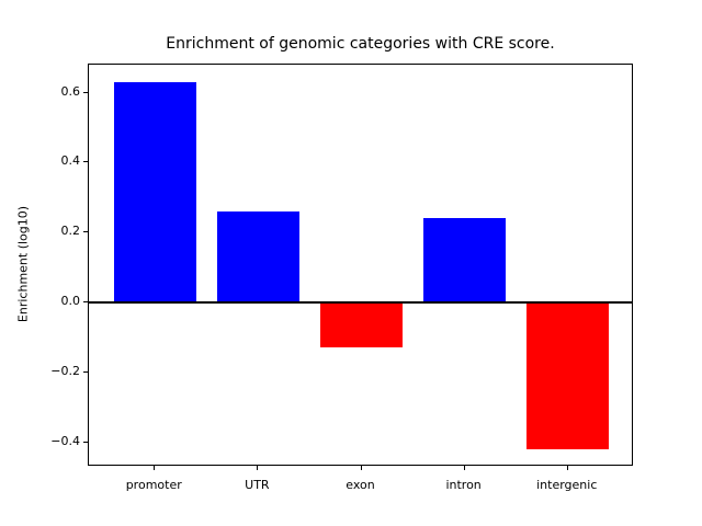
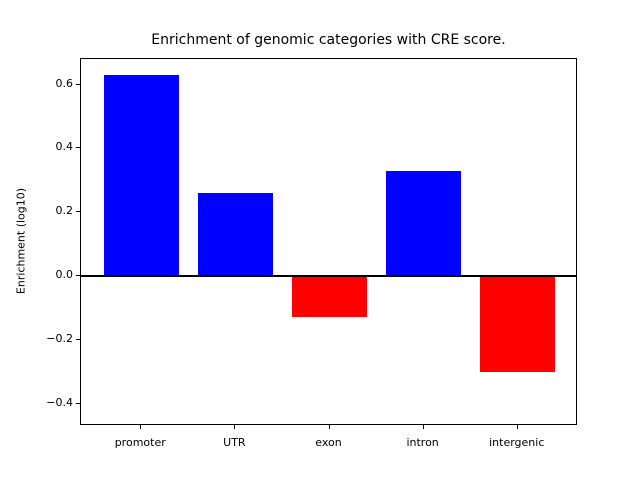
intron: 0.24 -> 0.33
intergenic: -0.42 -> -0.30
